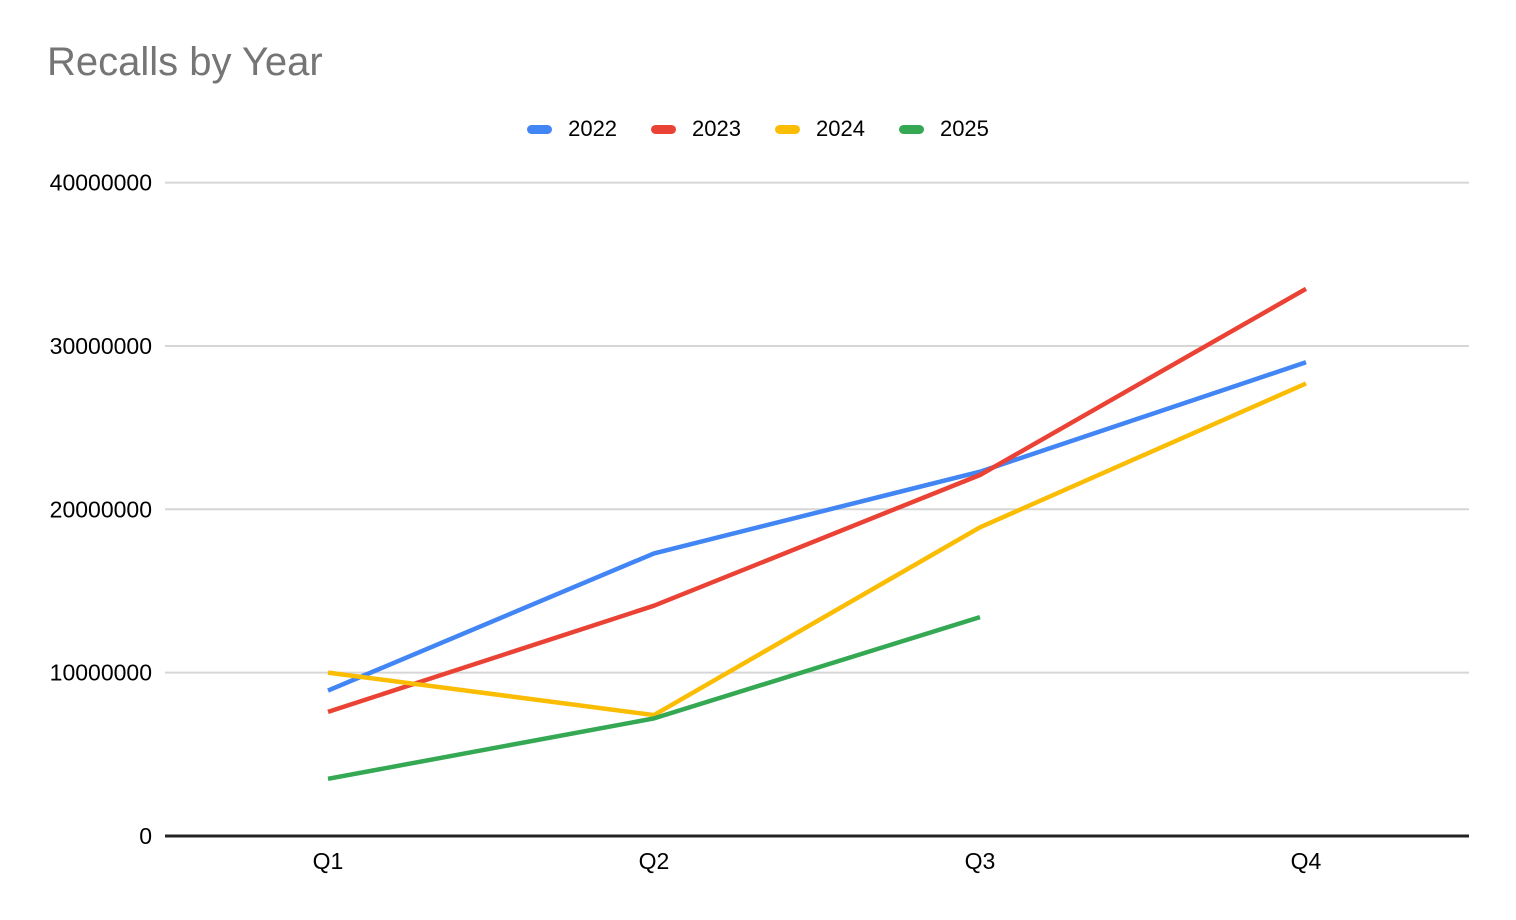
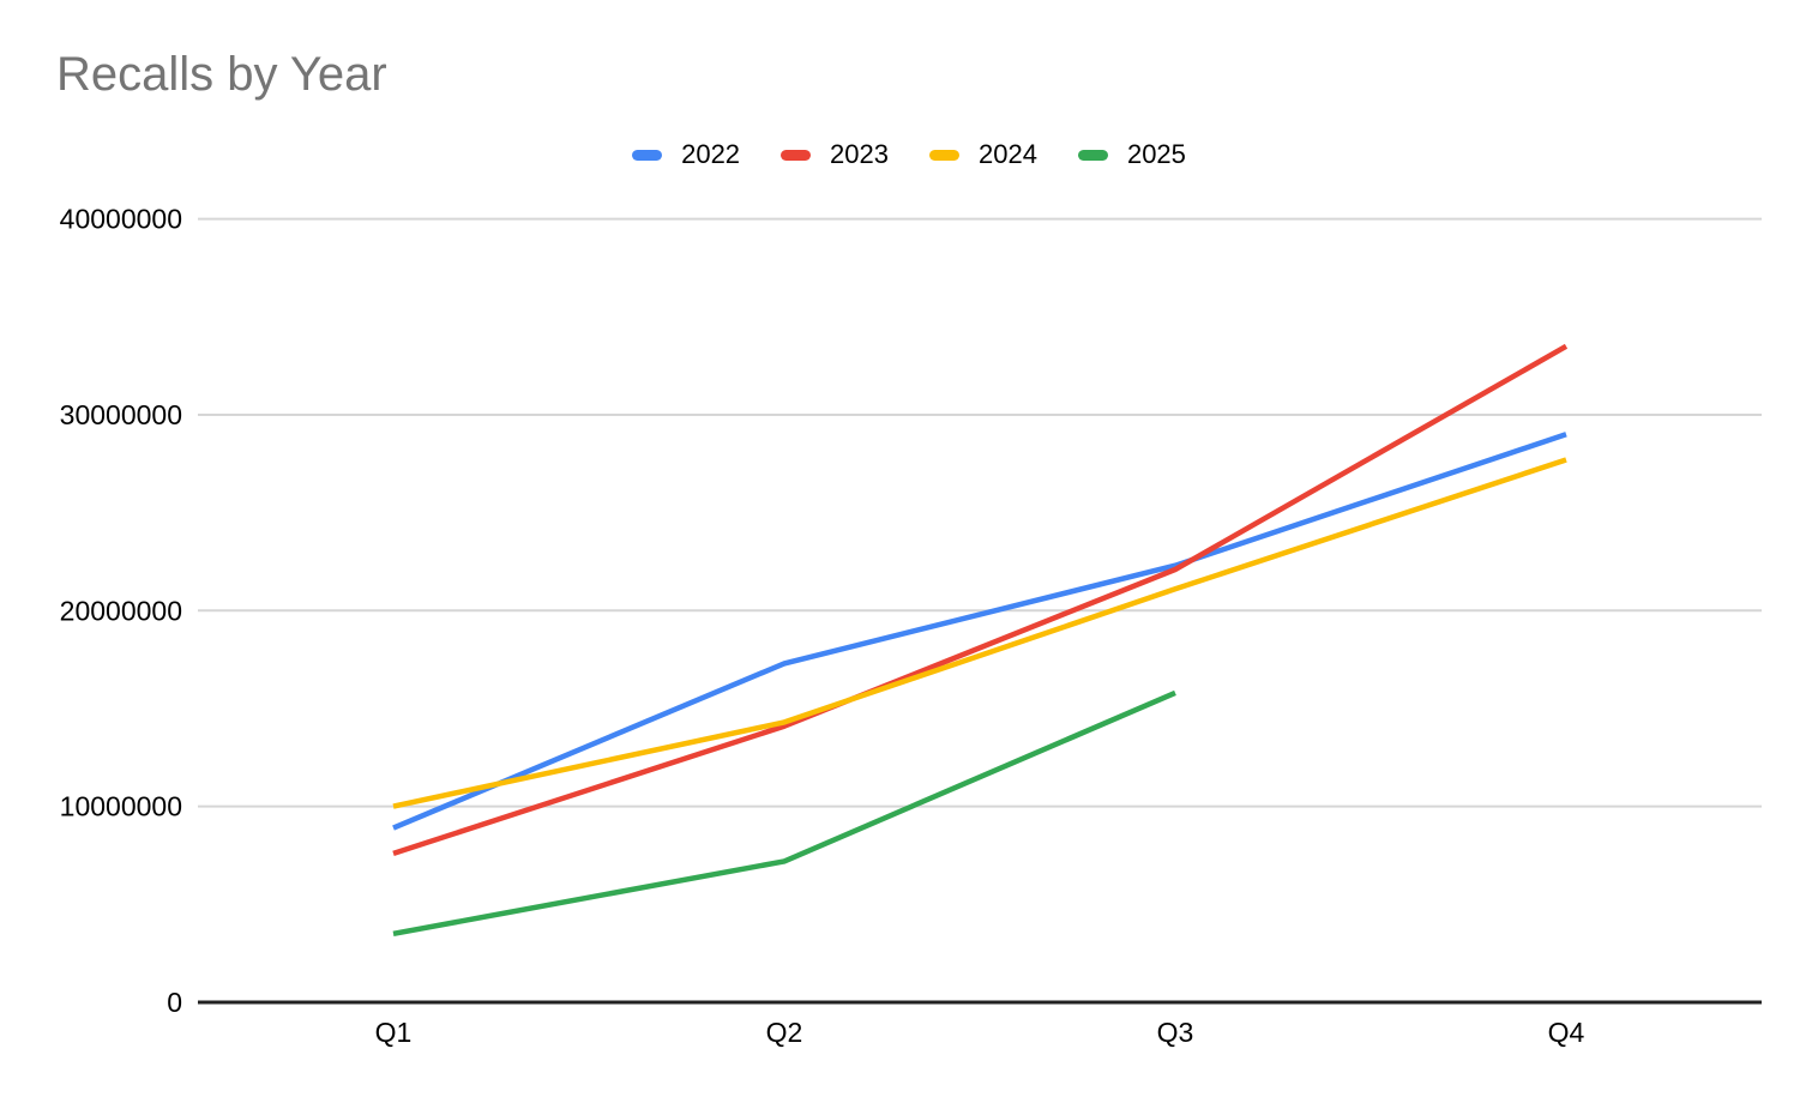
2024/Q2: 7400000 -> 14300000
2024/Q3: 18900000 -> 21100000
2025/Q3: 13400000 -> 15800000
